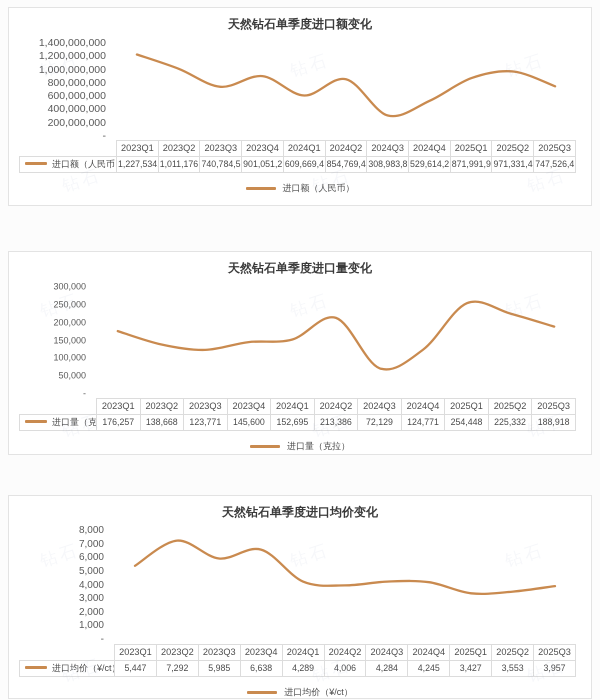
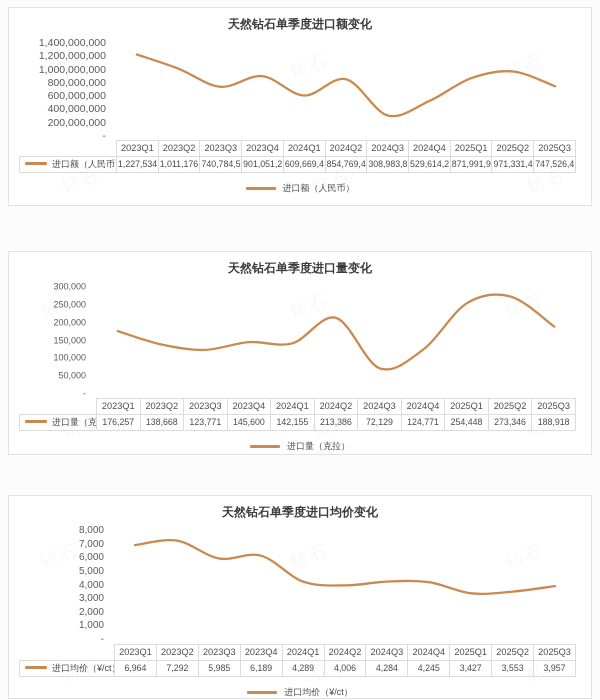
天然钻石单季度进口量变化/2024Q1: 152,695 -> 142,155
天然钻石单季度进口量变化/2025Q2: 225,332 -> 273,346
天然钻石单季度进口均价变化/2023Q1: 5,447 -> 6,964
天然钻石单季度进口均价变化/2023Q4: 6,638 -> 6,189
